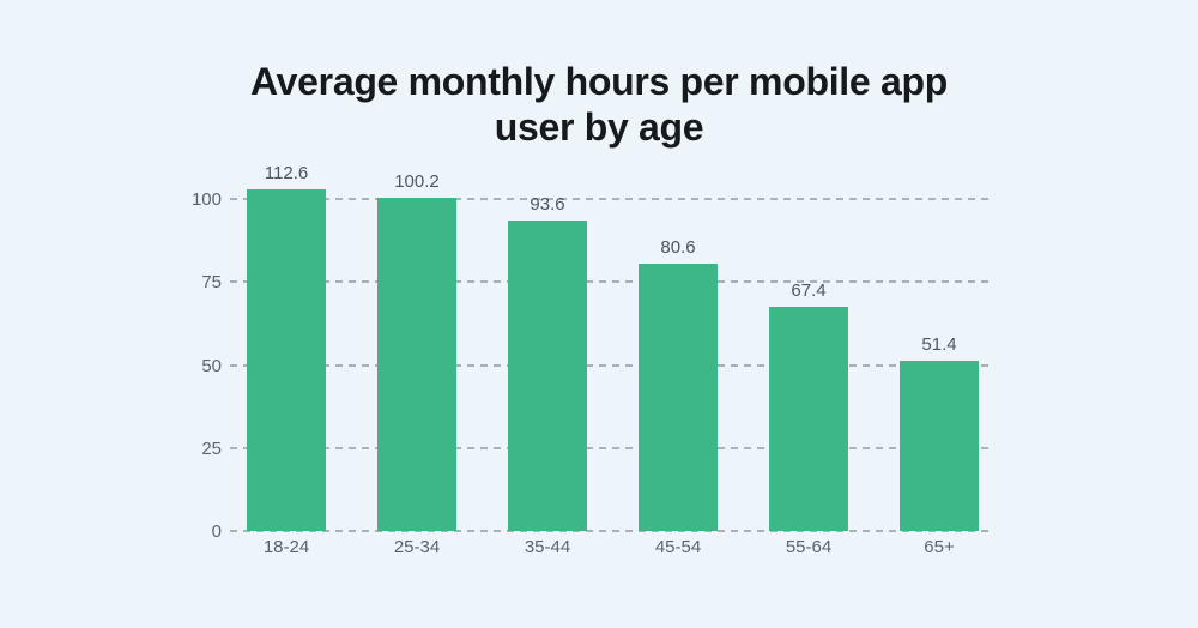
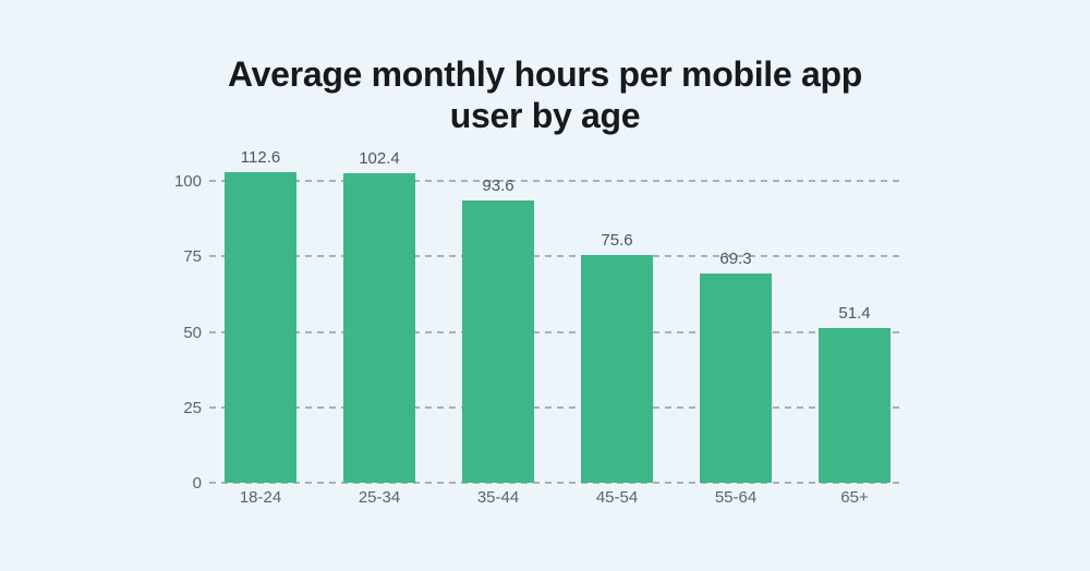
25-34: 100.2 -> 102.4
45-54: 80.6 -> 75.6
55-64: 67.4 -> 69.3
